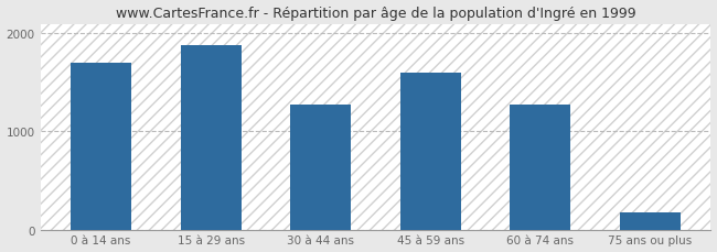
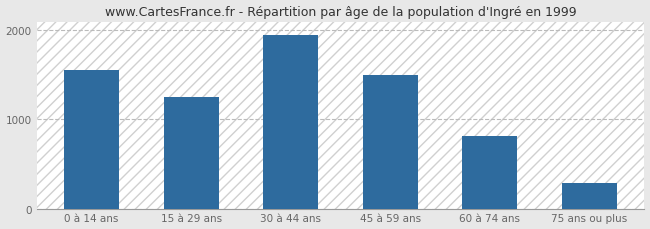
0 à 14 ans: 1700 -> 1550
15 à 29 ans: 1880 -> 1250
30 à 44 ans: 1280 -> 1950
45 à 59 ans: 1600 -> 1500
60 à 74 ans: 1280 -> 820
75 ans ou plus: 180 -> 280
